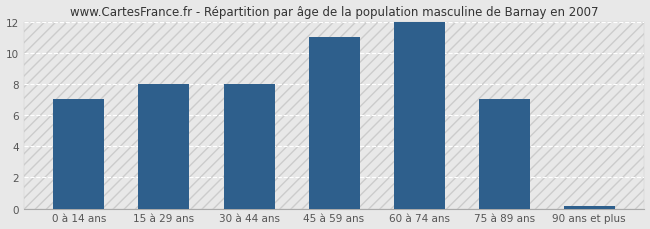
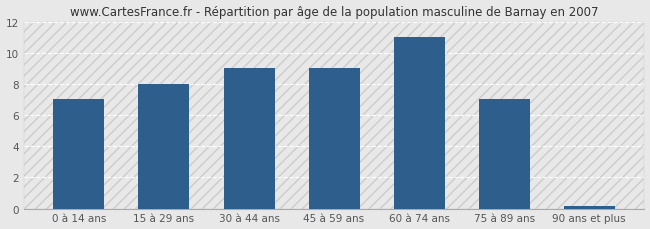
30 à 44 ans: 8.0 -> 9.0
45 à 59 ans: 11.0 -> 9.0
60 à 74 ans: 12.0 -> 11.0
